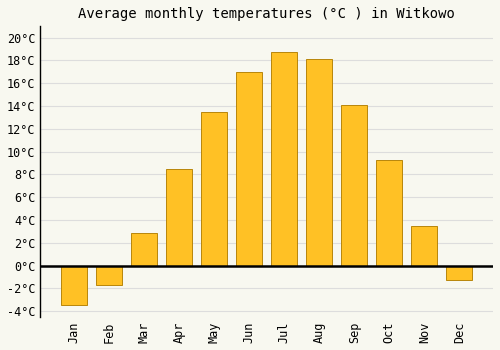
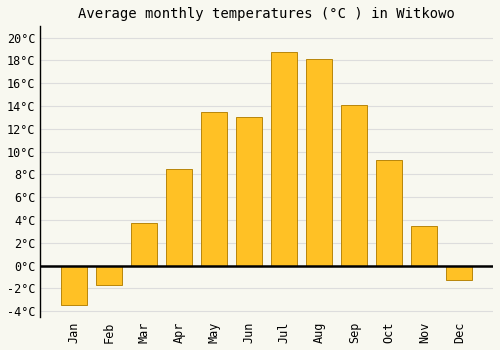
Mar: 2.9°C -> 3.7°C
Jun: 17.0°C -> 13.0°C
